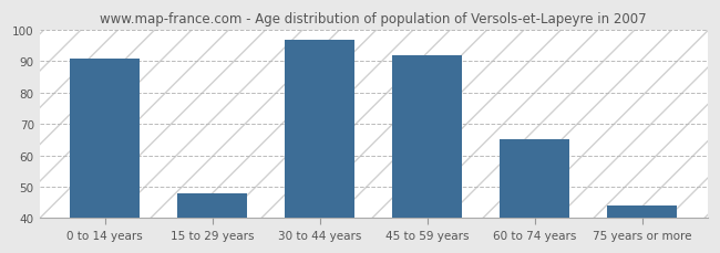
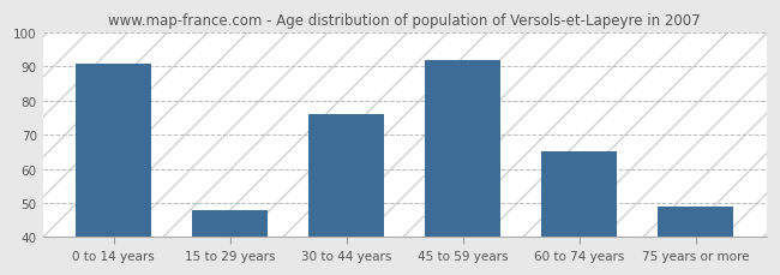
30 to 44 years: 97 -> 76
75 years or more: 44 -> 49
